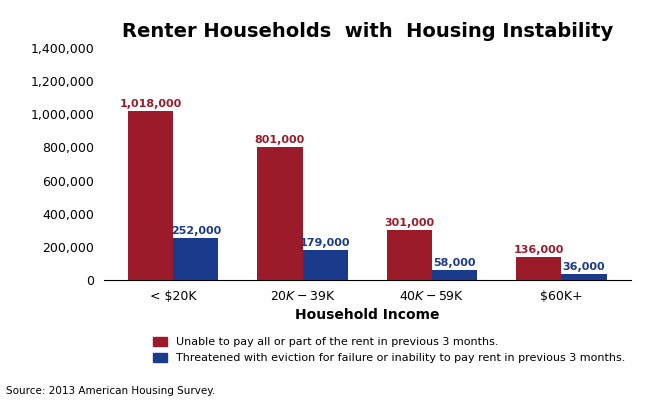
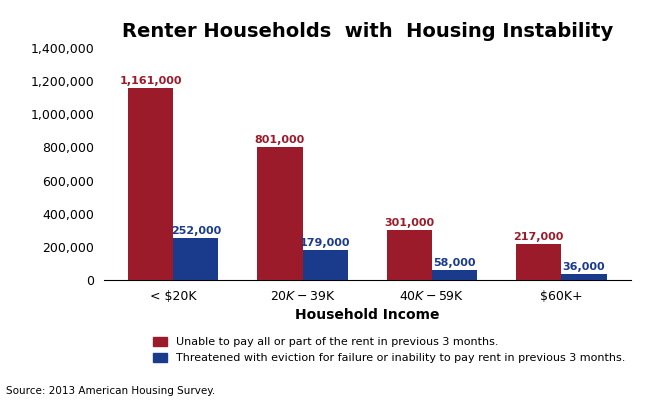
Unable to pay all or part of the rent in previous 3 months./< $20K: 1,018,000 -> 1,161,000
Unable to pay all or part of the rent in previous 3 months./$60K+: 136,000 -> 217,000
